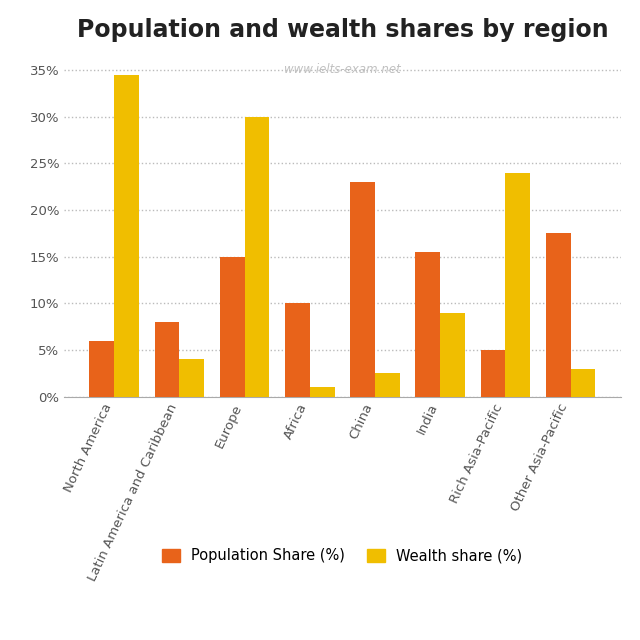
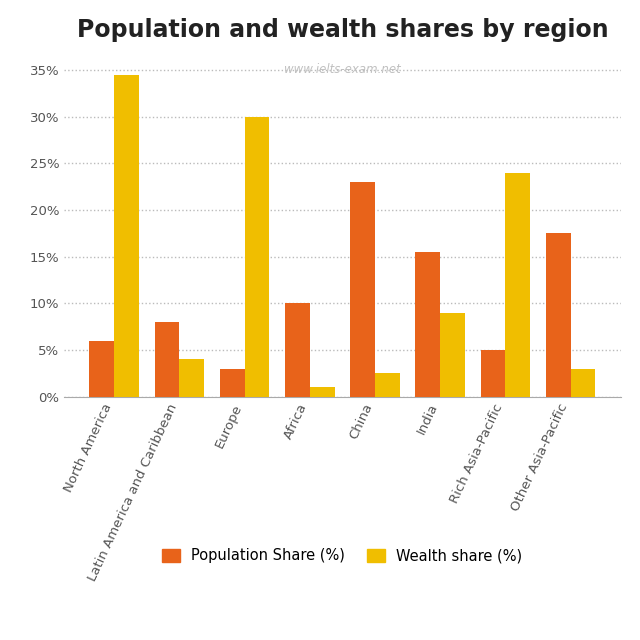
Population Share (%)/Europe: 15.0% -> 3.0%
